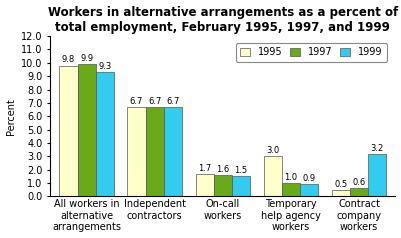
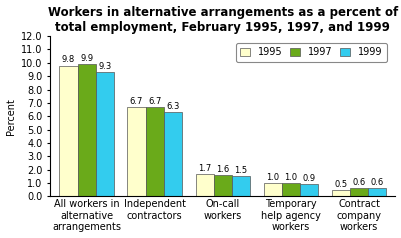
1999/Independent contractors: 6.7 -> 6.3
1995/Temporary help agency workers: 3.0 -> 1.0
1999/Contract company workers: 3.2 -> 0.6
